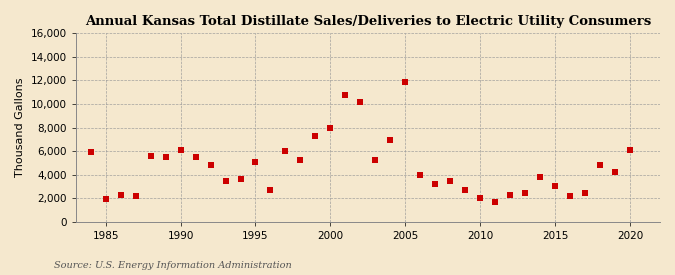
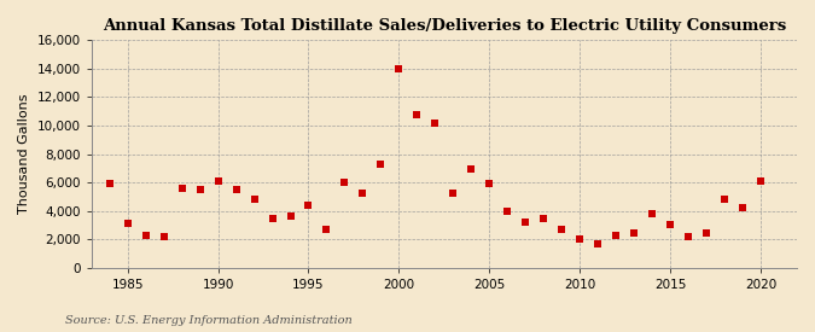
1985: 1,900 -> 3,100
1995: 5,100 -> 4,400
2000: 8,000 -> 14,000
2005: 11,900 -> 5,900
